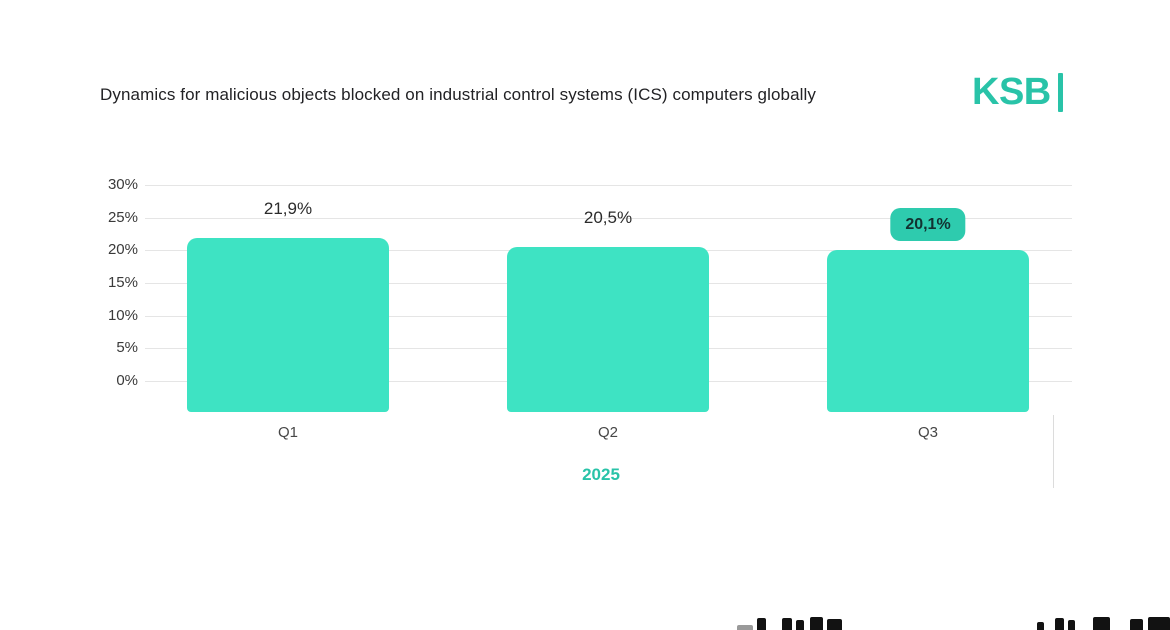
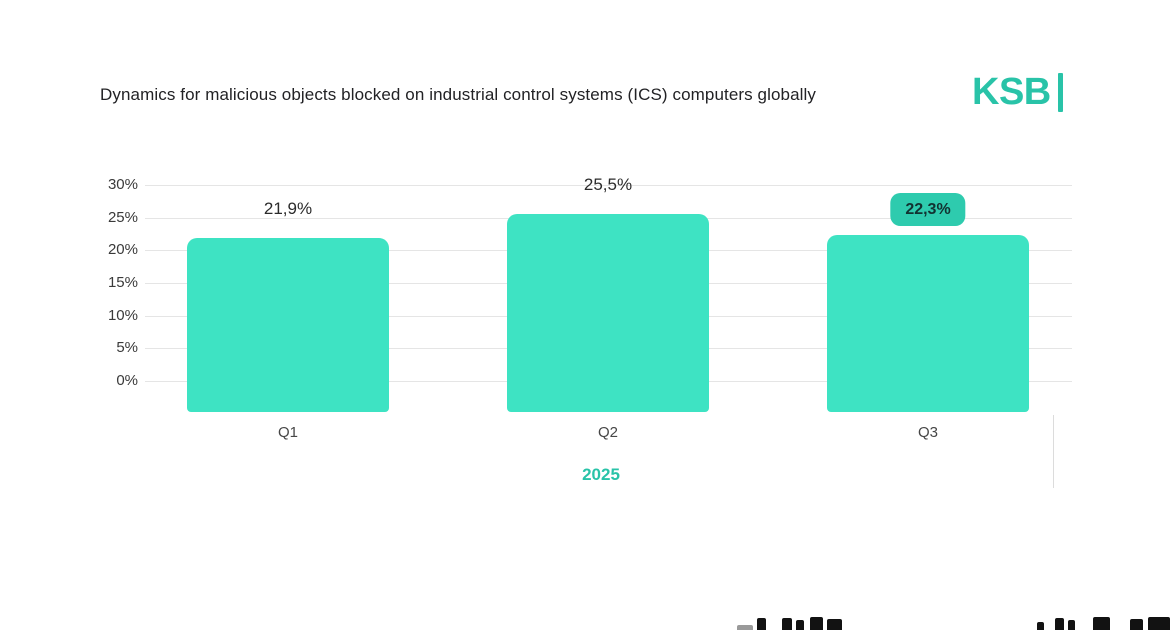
Q2: 20,5% -> 25,5%
Q3: 20,1% -> 22,3%
